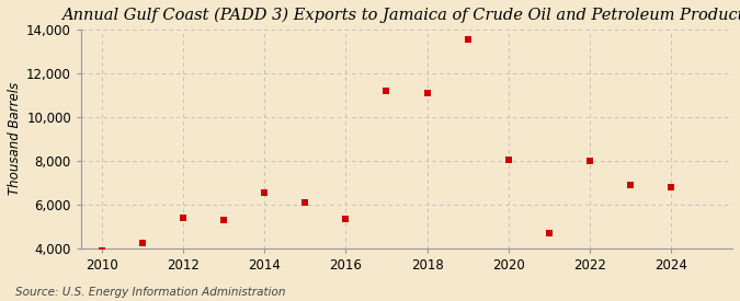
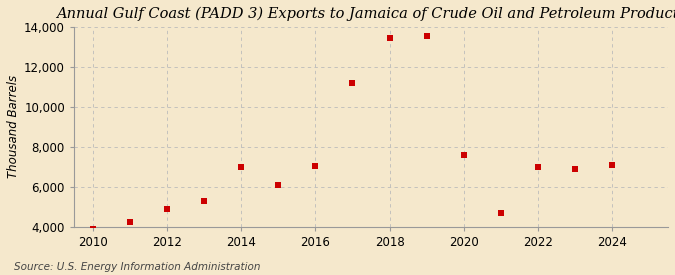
2012: 5,400 -> 4,900
2014: 6,550 -> 7,000
2016: 5,350 -> 7,050
2018: 11,100 -> 13,450
2020: 8,050 -> 7,600
2022: 8,000 -> 7,000
2024: 6,800 -> 7,100
